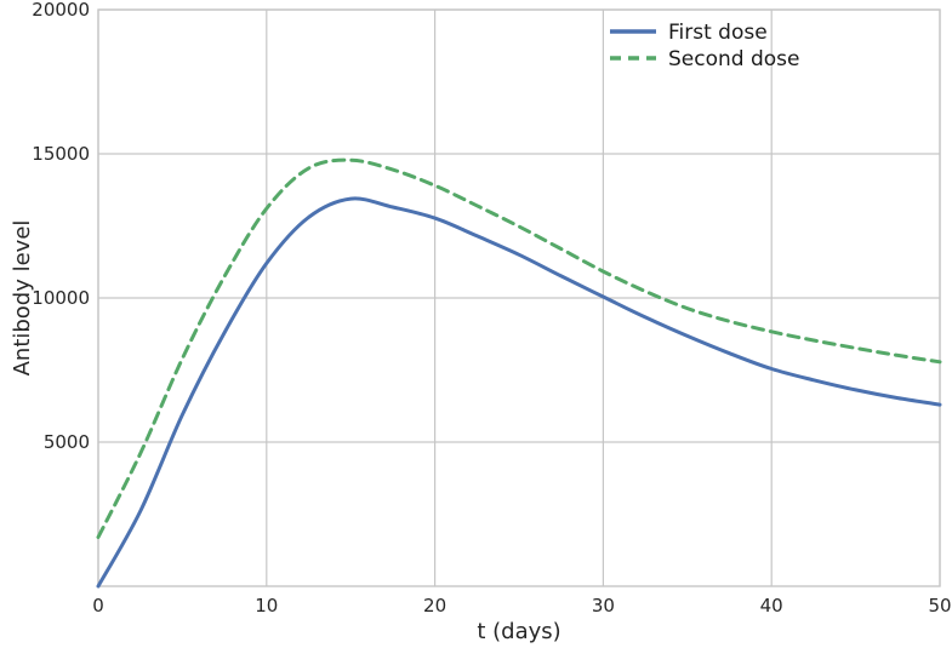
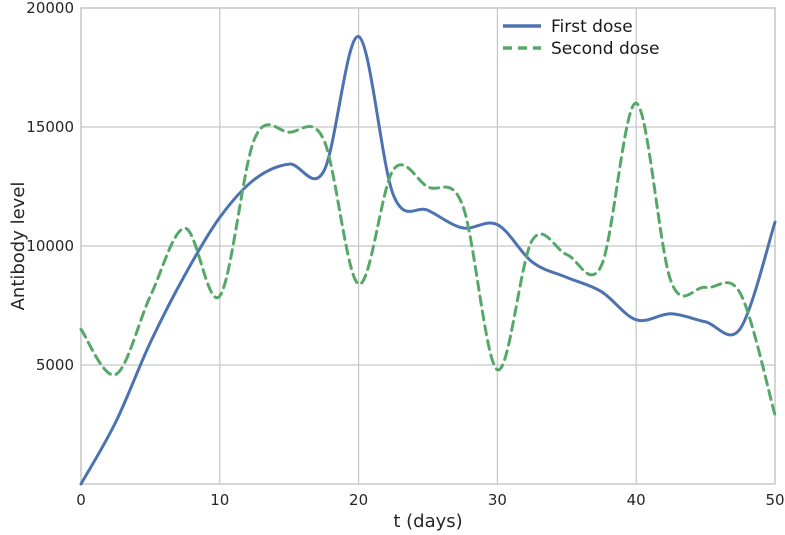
Second dose/0: 1700 -> 6500
Second dose/10: 13100 -> 7900
First dose/20: 12800 -> 18800
Second dose/20: 13900 -> 8400
First dose/30: 10000 -> 10900
Second dose/30: 10900 -> 4800
First dose/40: 7500 -> 6900
Second dose/40: 8800 -> 16000
First dose/50: 6300 -> 11000
Second dose/50: 7800 -> 2900
